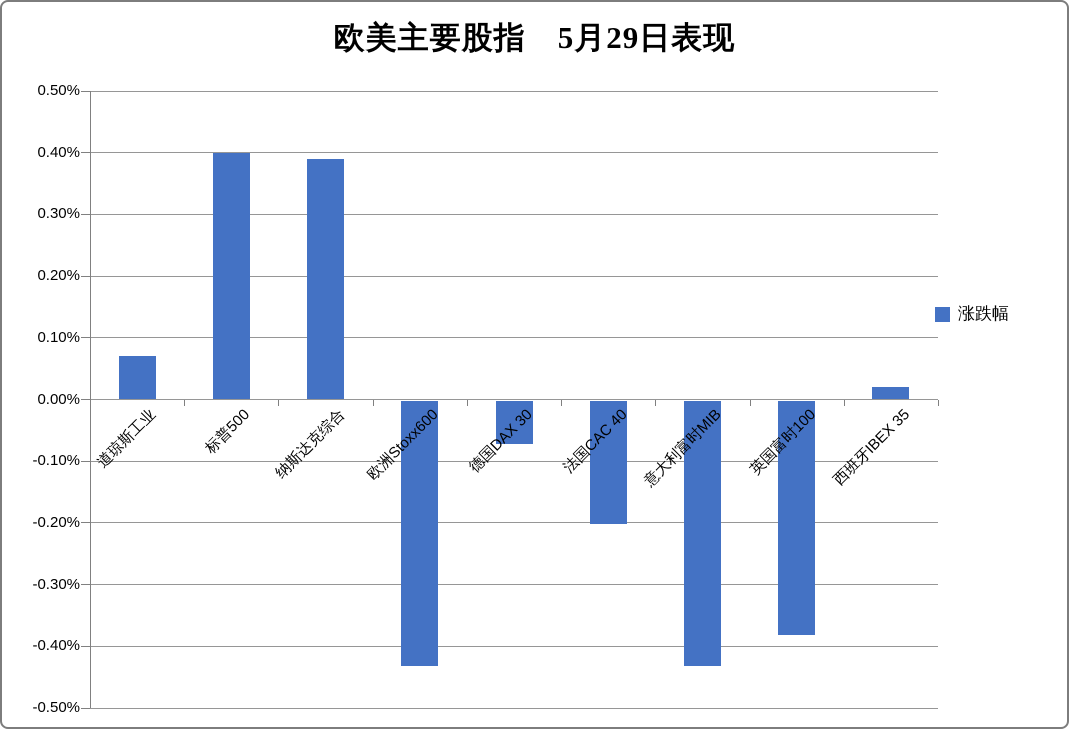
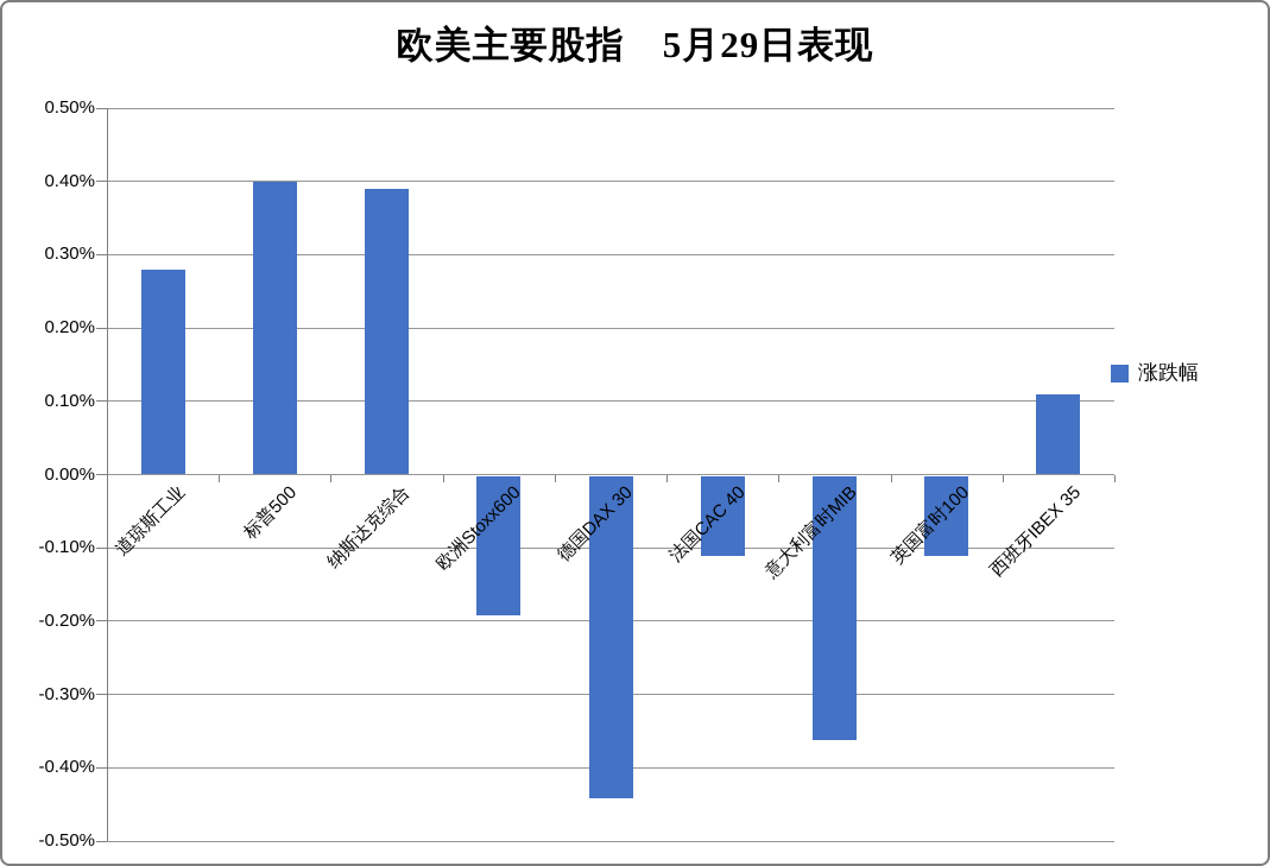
道琼斯工业: 0.07% -> 0.28%
欧洲Stoxx600: -0.43% -> -0.19%
德国DAX 30: -0.07% -> -0.44%
法国CAC 40: -0.20% -> -0.11%
意大利富时MIB: -0.43% -> -0.36%
英国富时100: -0.38% -> -0.11%
西班牙IBEX 35: 0.02% -> 0.11%
